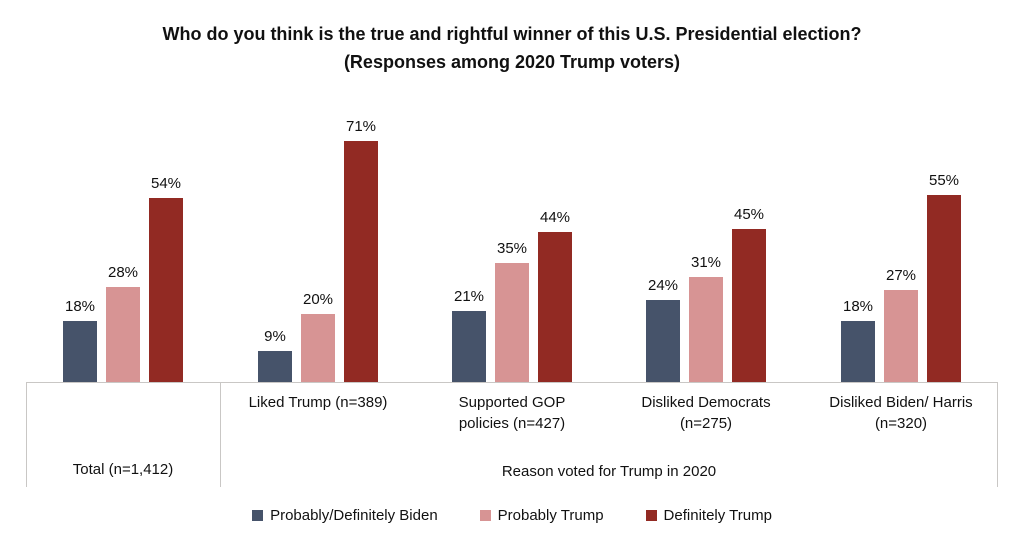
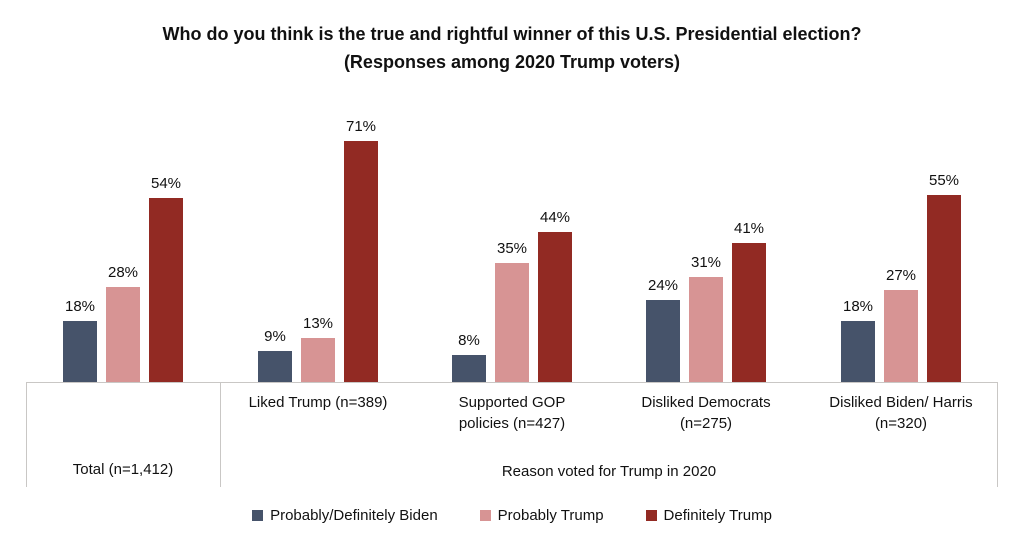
Probably Trump/Liked Trump (n=389): 20% -> 13%
Probably/Definitely Biden/Supported GOP policies (n=427): 21% -> 8%
Definitely Trump/Disliked Democrats (n=275): 45% -> 41%
